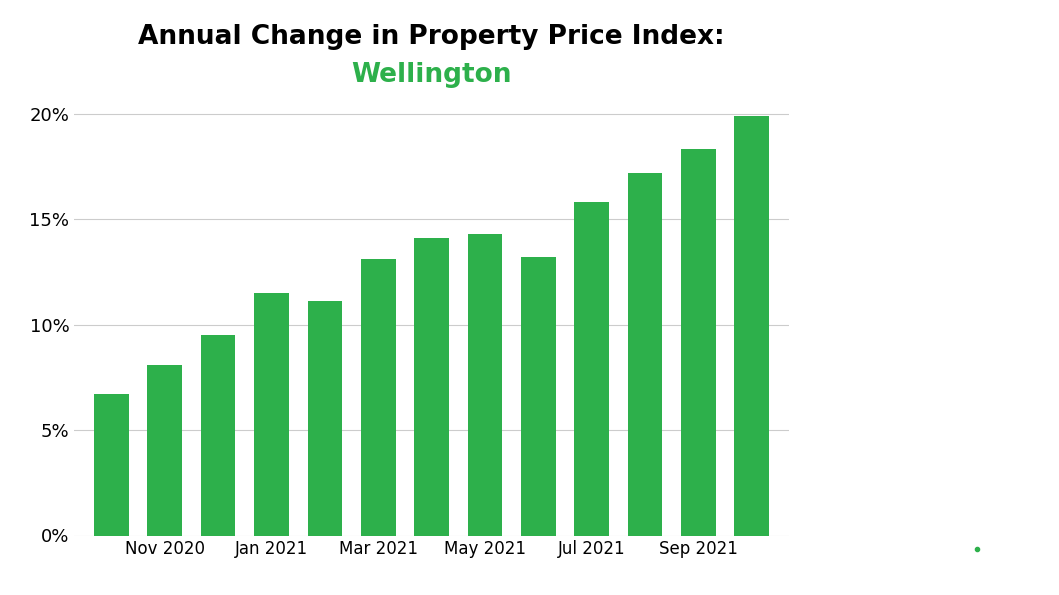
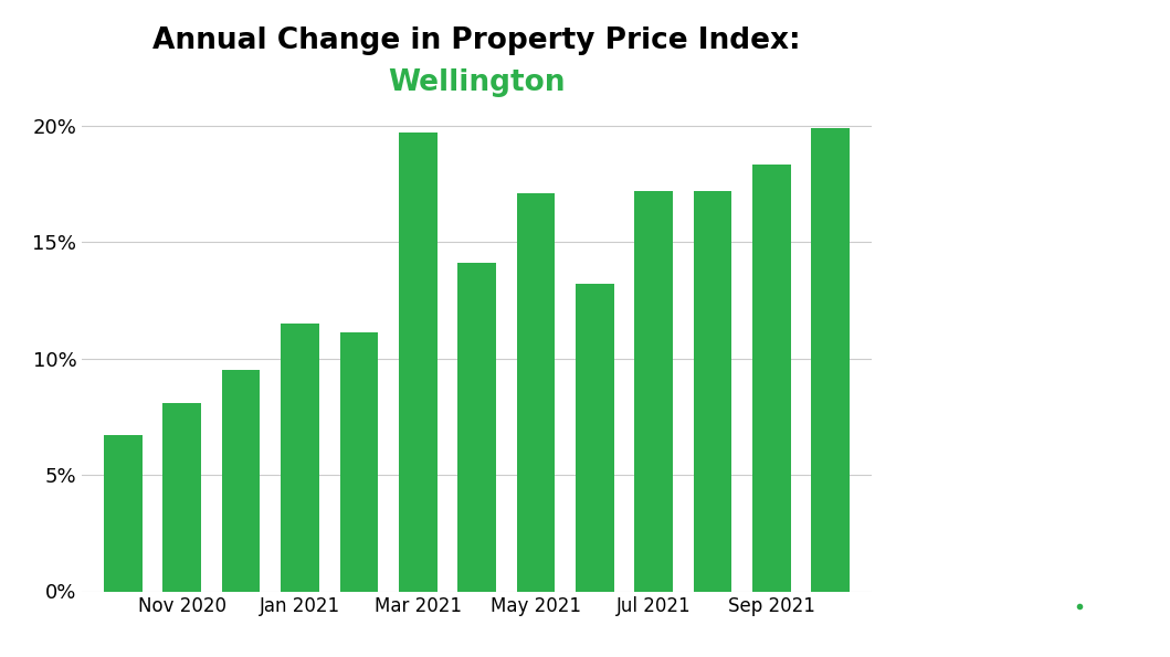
Mar 2021: 13.1% -> 19.7%
May 2021: 14.3% -> 17.1%
Jul 2021: 15.8% -> 17.2%
